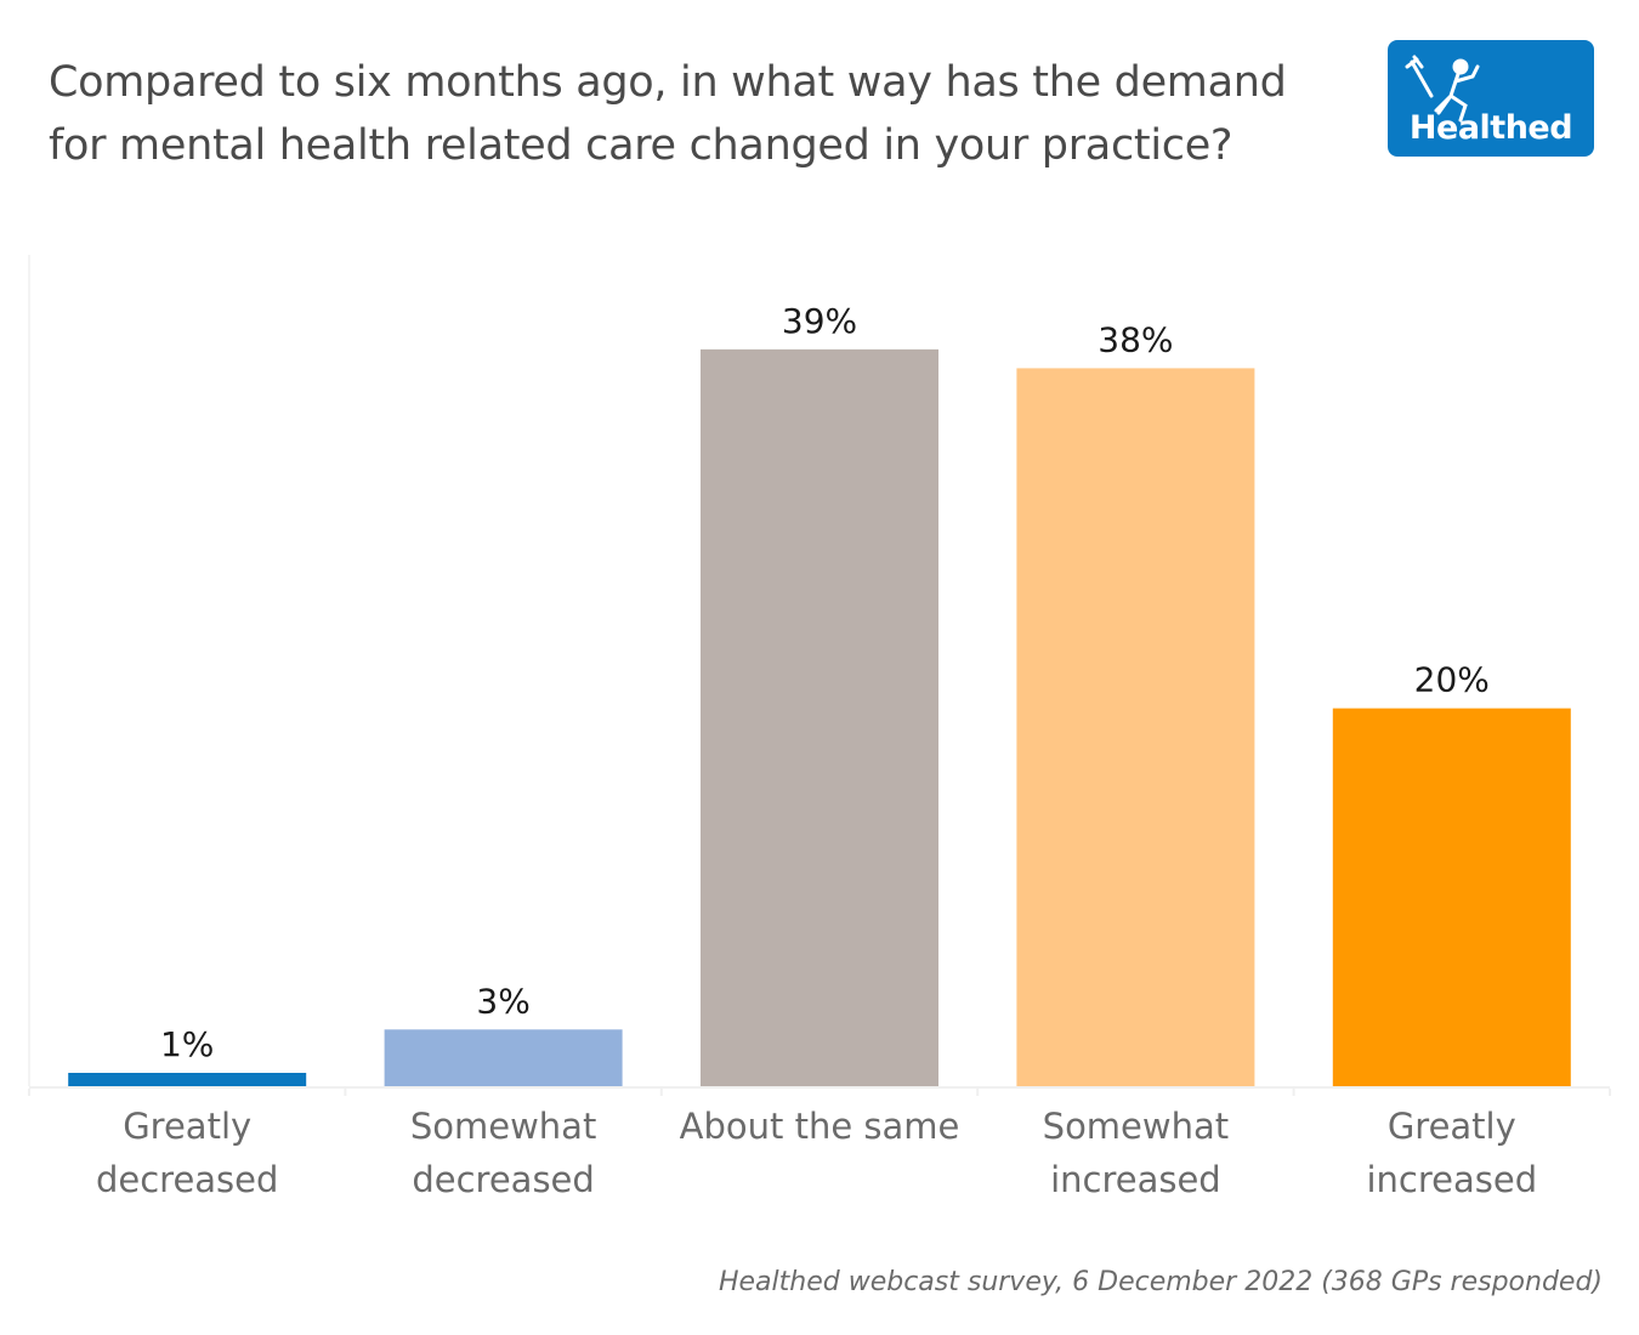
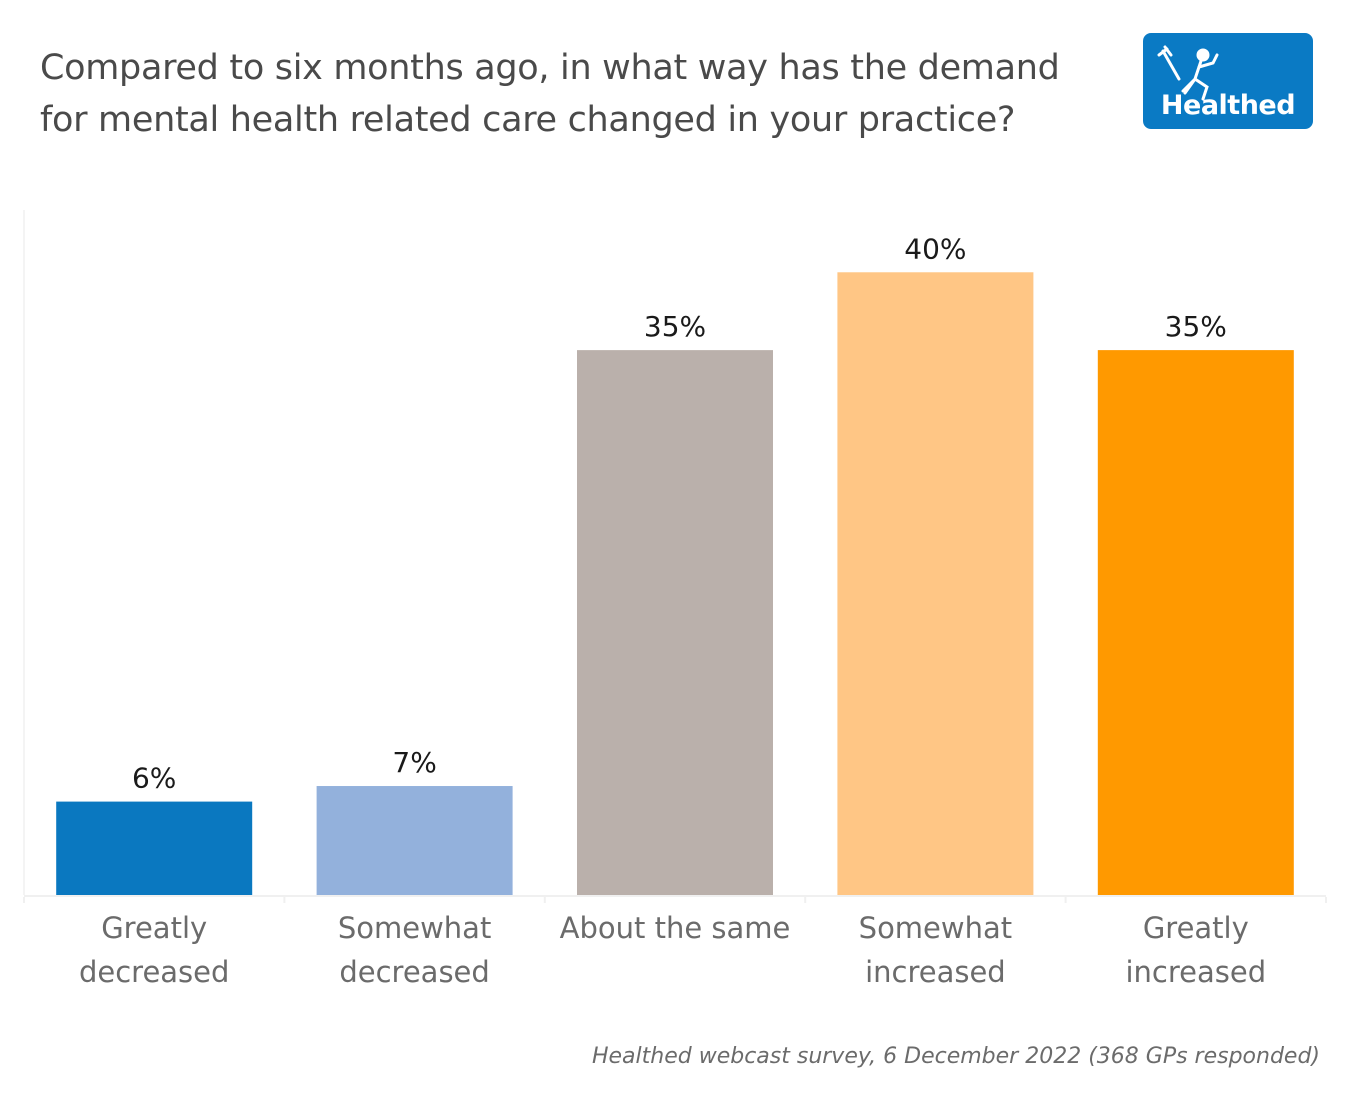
Greatly decreased: 1% -> 6%
Somewhat decreased: 3% -> 7%
About the same: 39% -> 35%
Somewhat increased: 38% -> 40%
Greatly increased: 20% -> 35%
